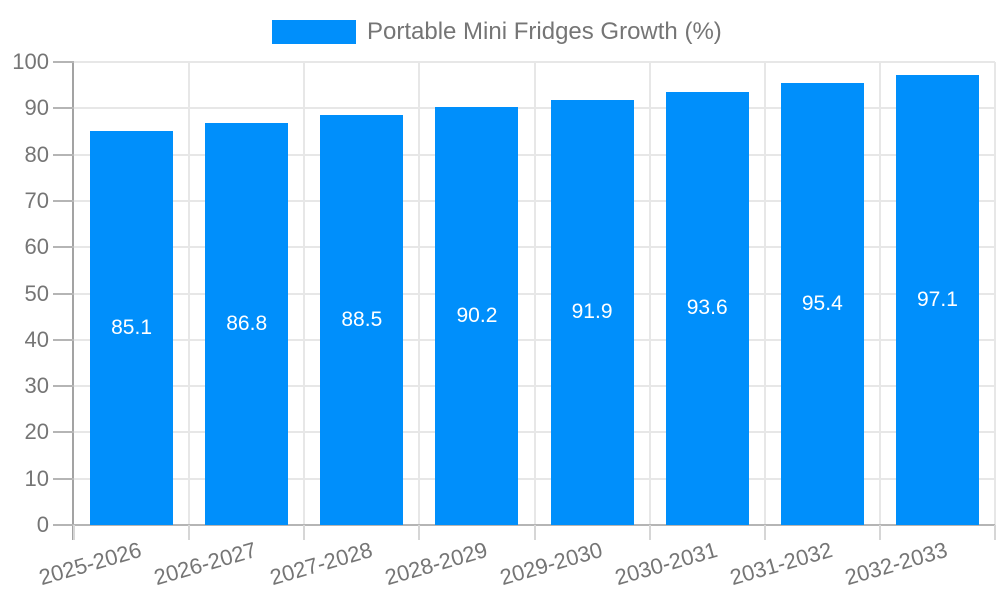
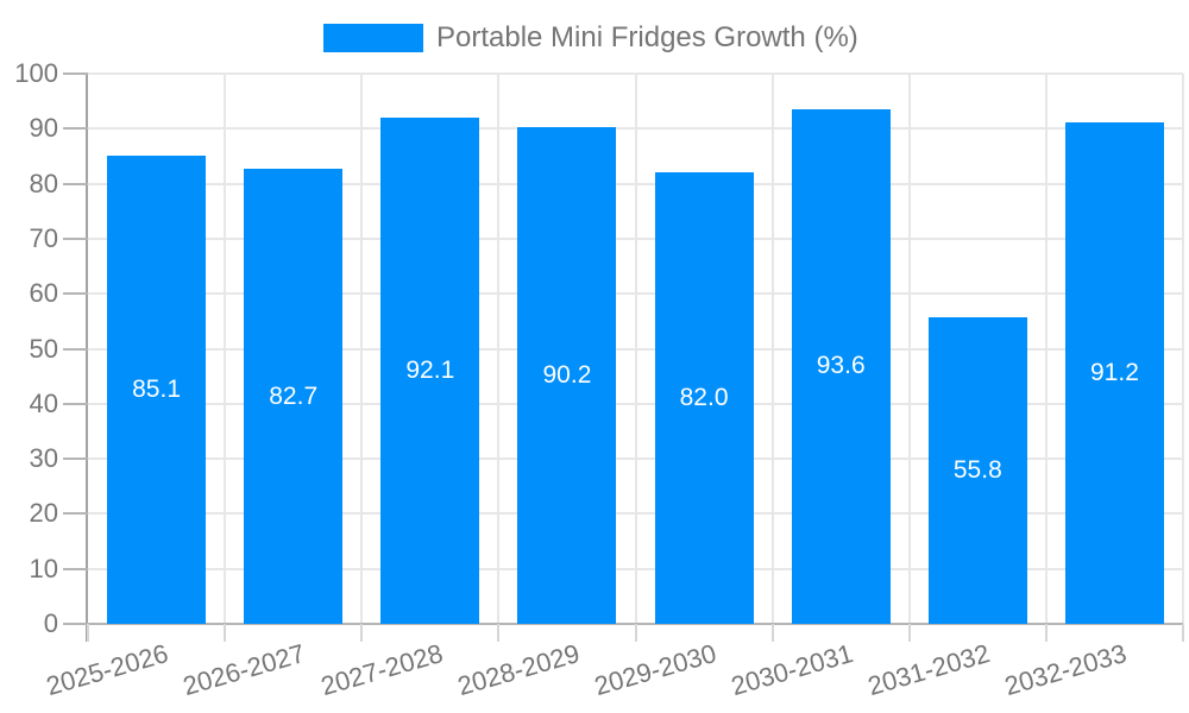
2026-2027: 86.8 -> 82.7
2027-2028: 88.5 -> 92.1
2029-2030: 91.9 -> 82.0
2031-2032: 95.4 -> 55.8
2032-2033: 97.1 -> 91.2
